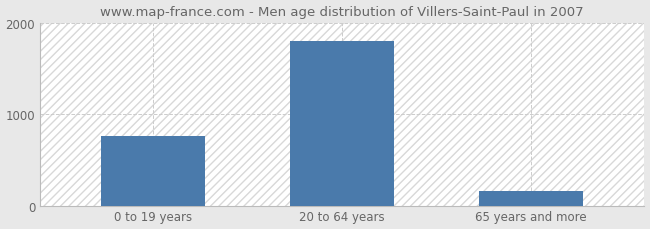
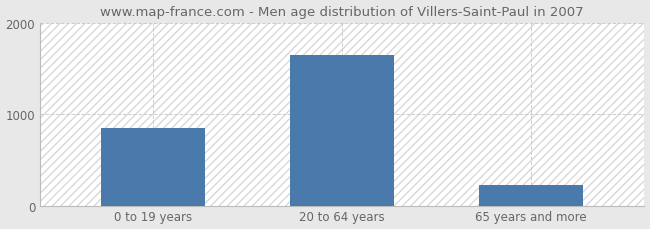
0 to 19 years: 760 -> 850
20 to 64 years: 1800 -> 1650
65 years and more: 160 -> 230
